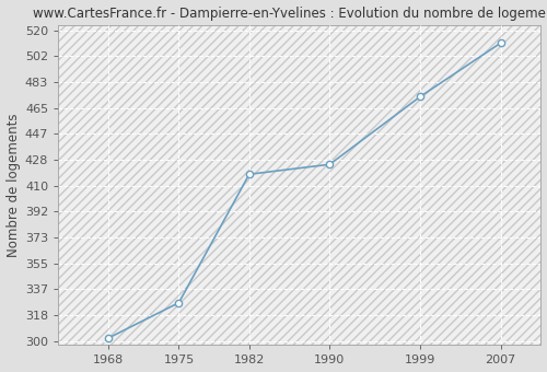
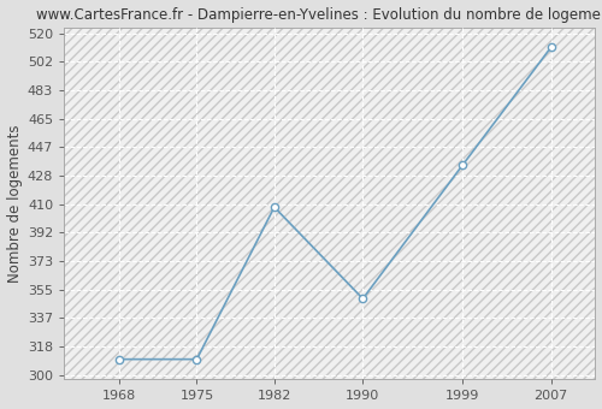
1968: 302 -> 310
1975: 327 -> 310
1982: 418 -> 408
1990: 425 -> 349
1999: 473 -> 435
